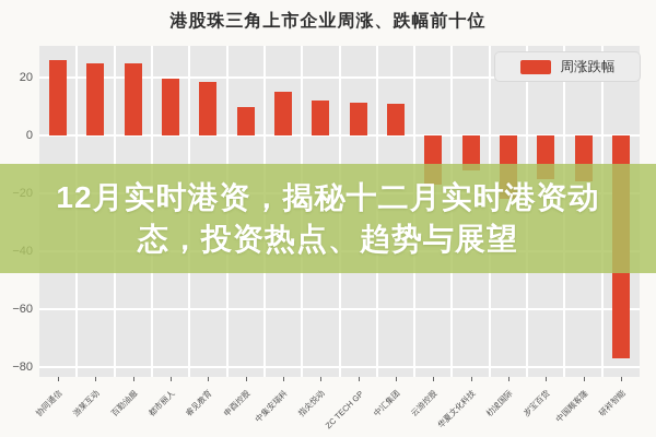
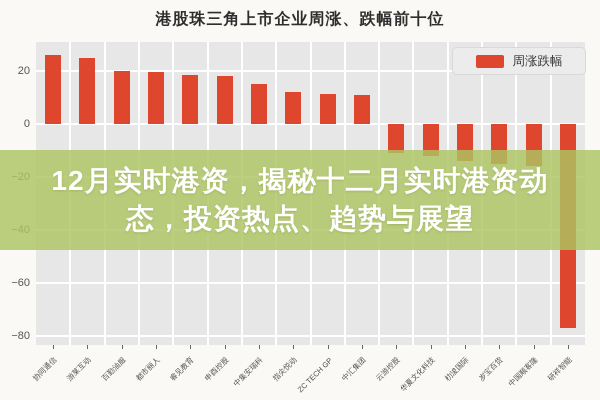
百勤油服: 25 -> 20
申酉控股: 10 -> 18
云游控股: -17 -> -11
朸浚国际: -22 -> -14
